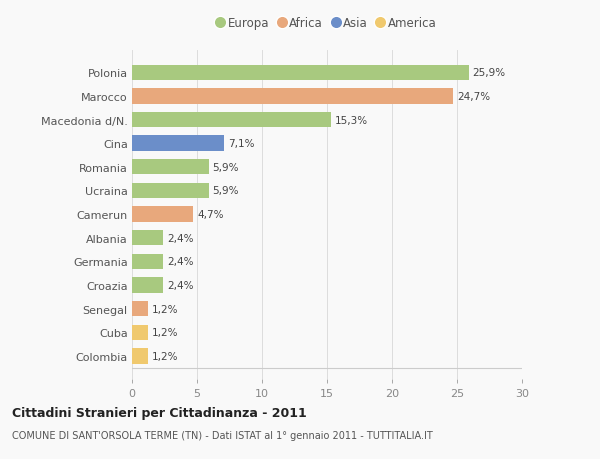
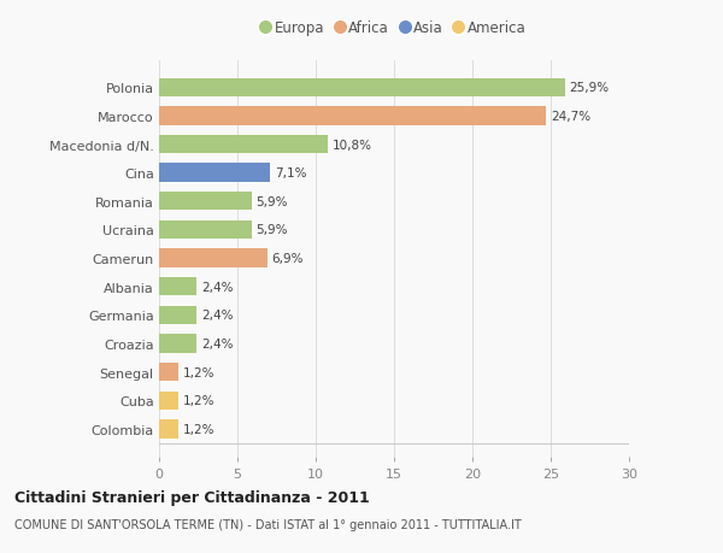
Macedonia d/N.: 15,3% -> 10,8%
Camerun: 4,7% -> 6,9%
